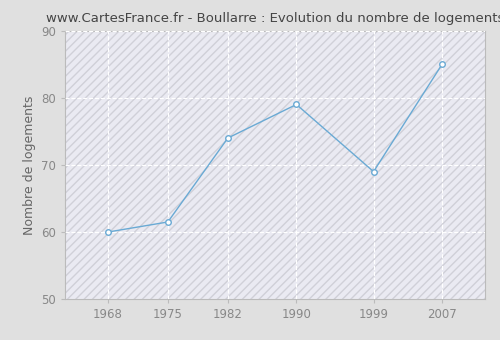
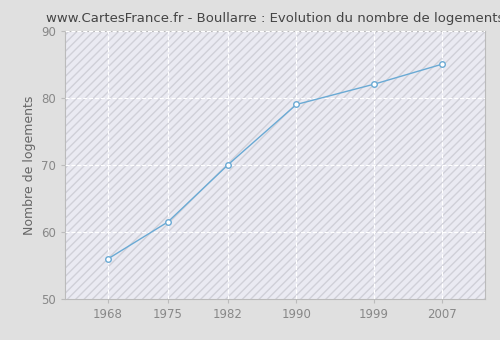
1968: 60.0 -> 56.0
1982: 74.0 -> 70.0
1999: 69.0 -> 82.0
